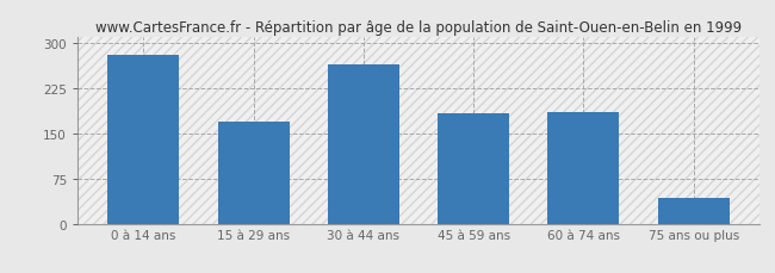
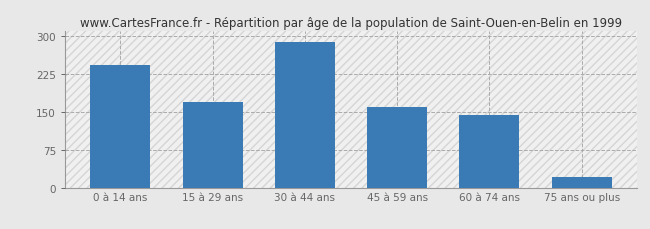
0 à 14 ans: 280 -> 243
30 à 44 ans: 264 -> 288
45 à 59 ans: 184 -> 160
60 à 74 ans: 186 -> 143
75 ans ou plus: 42 -> 22
